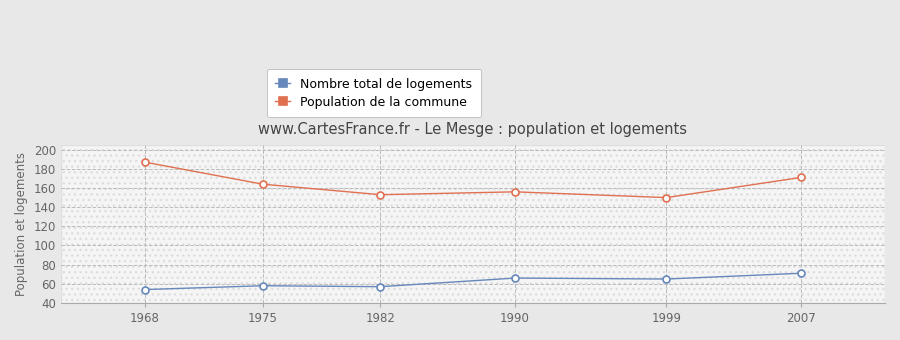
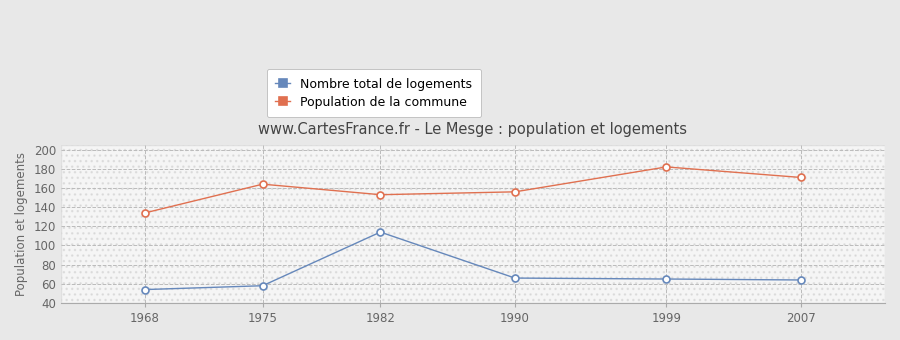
Population de la commune/1968: 187 -> 134
Nombre total de logements/1982: 57 -> 114
Population de la commune/1999: 150 -> 182
Nombre total de logements/2007: 71 -> 64
